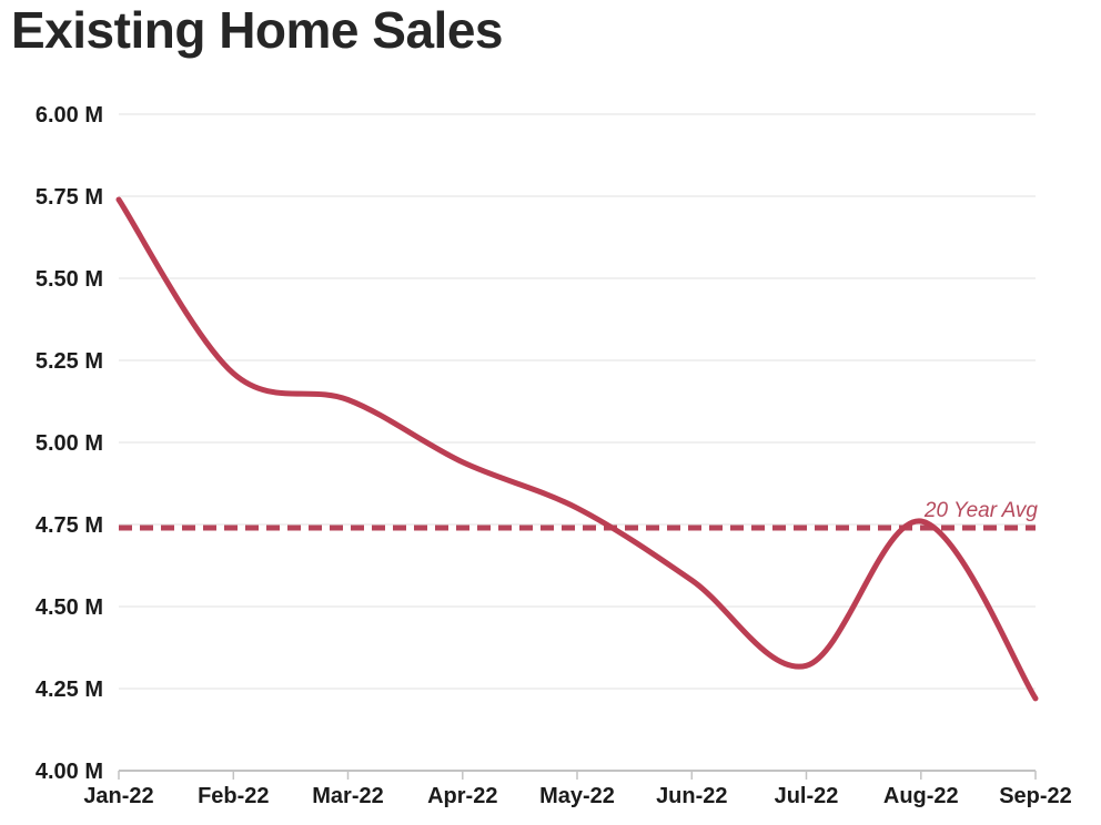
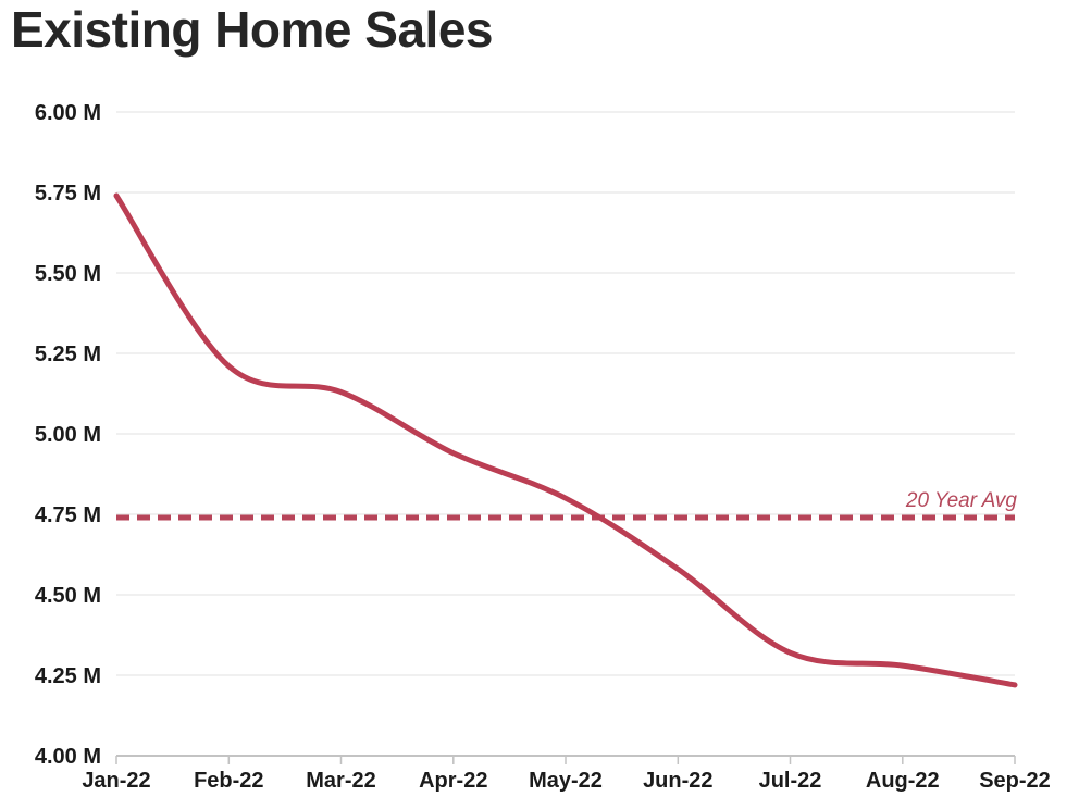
Aug-22: 4.76M -> 4.28M
